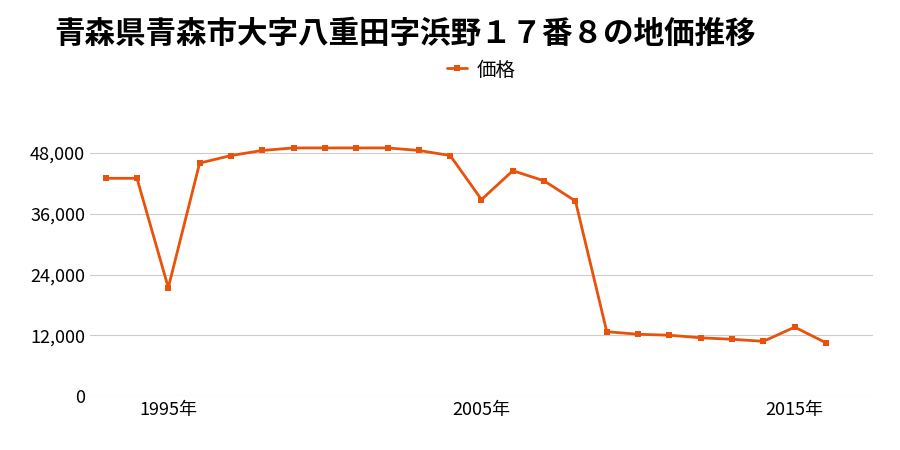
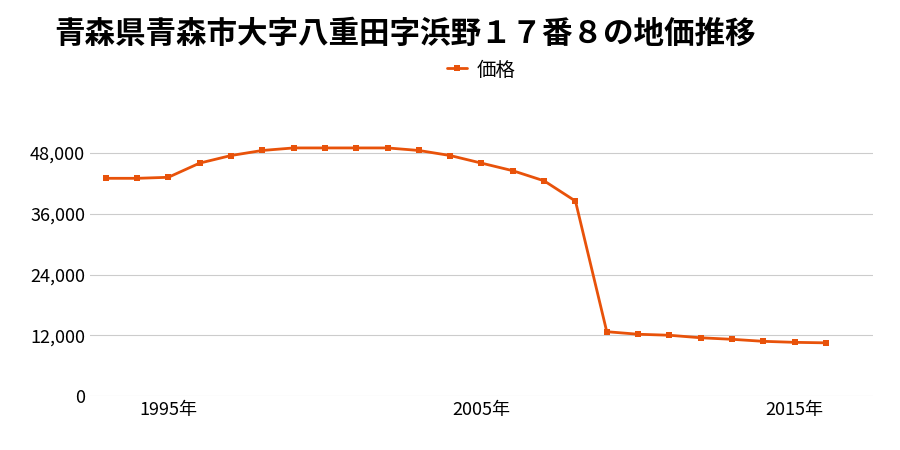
1995年: 21,400 -> 43,200
2005年: 38,800 -> 46,000
2015年: 13,600 -> 10,600
